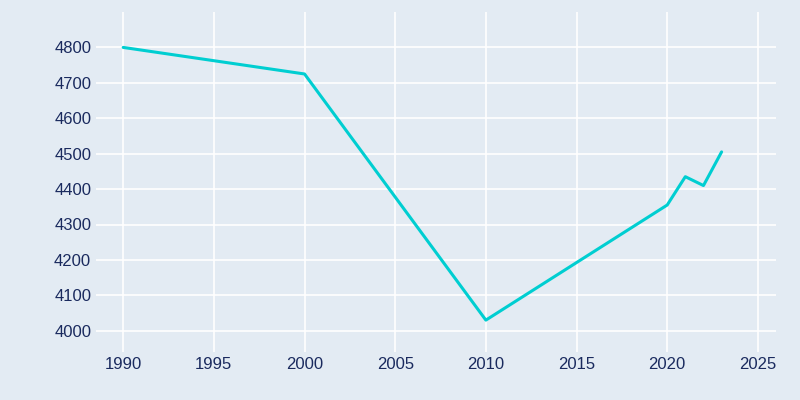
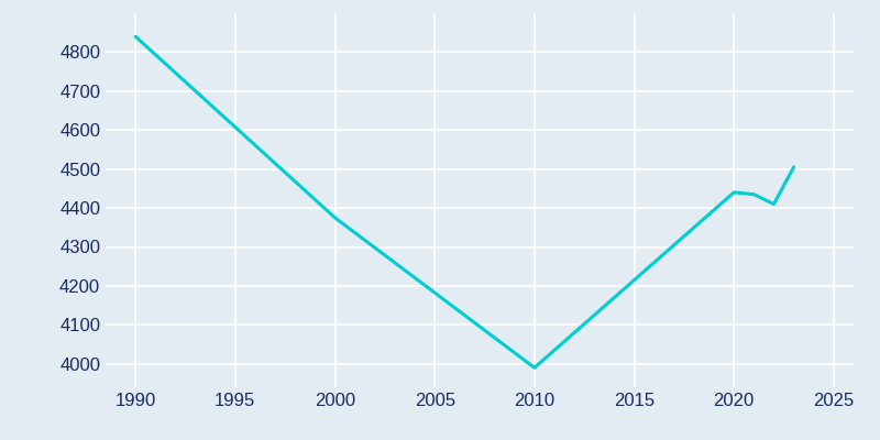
1990: 4800 -> 4840
2000: 4725 -> 4375
2010: 4030 -> 3990
2020: 4355 -> 4440
